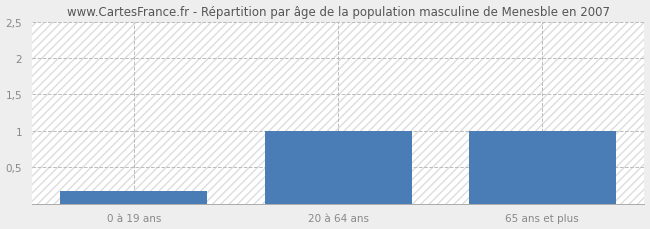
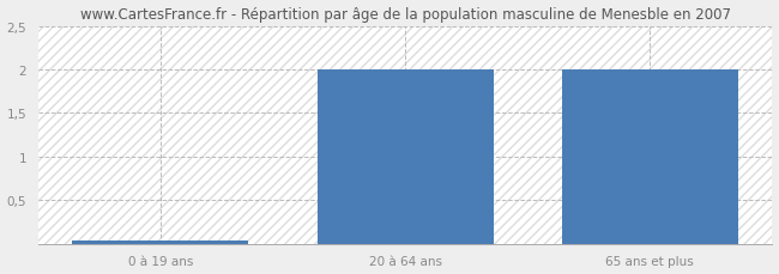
0 à 19 ans: 0,18 -> 0,04
20 à 64 ans: 1,00 -> 2,00
65 ans et plus: 1,00 -> 2,00
